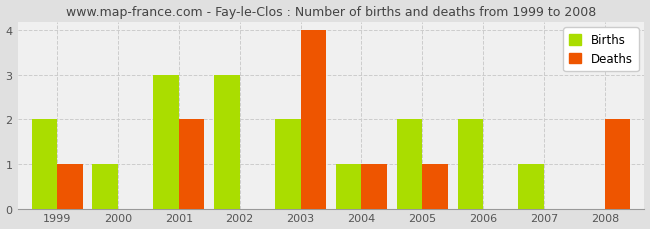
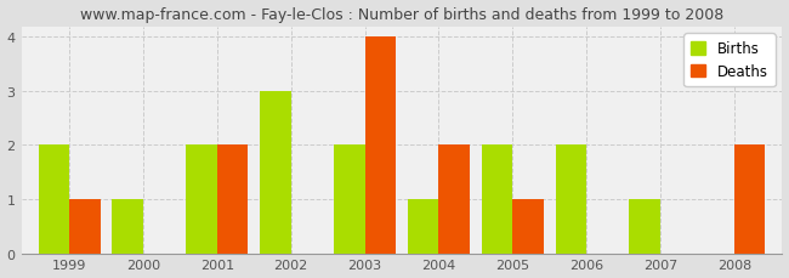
Births/2001: 3 -> 2
Deaths/2004: 1 -> 2
